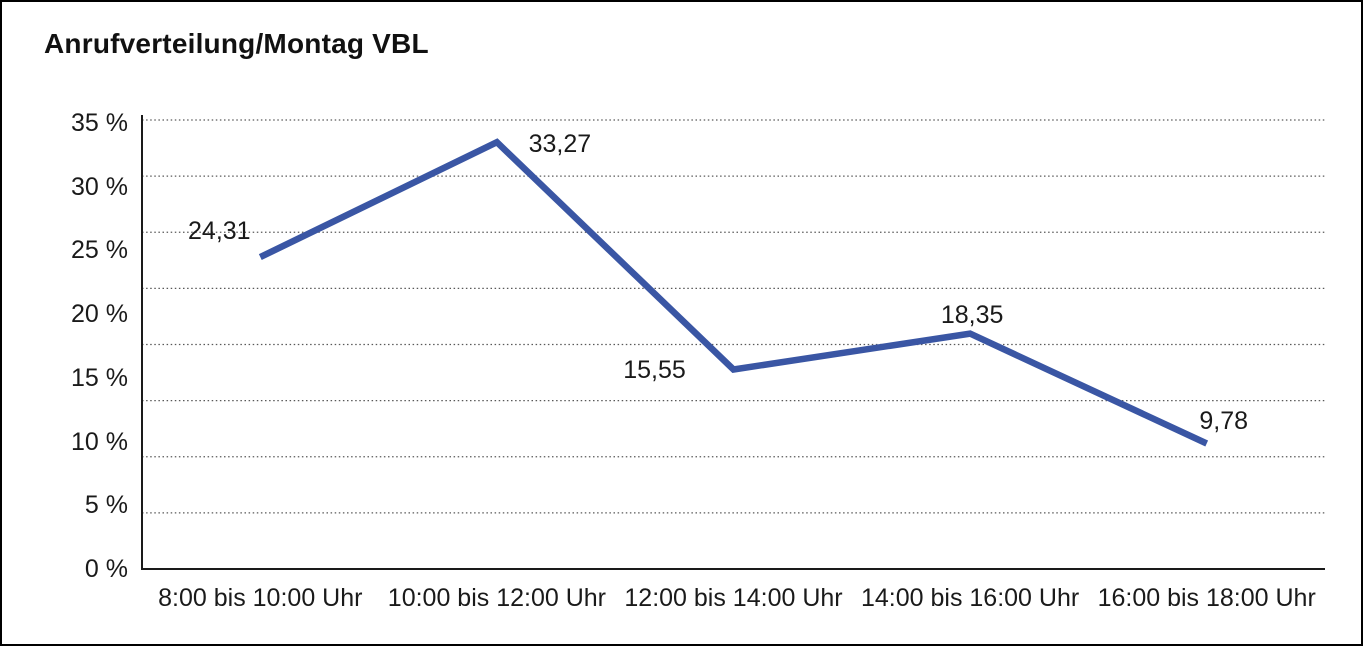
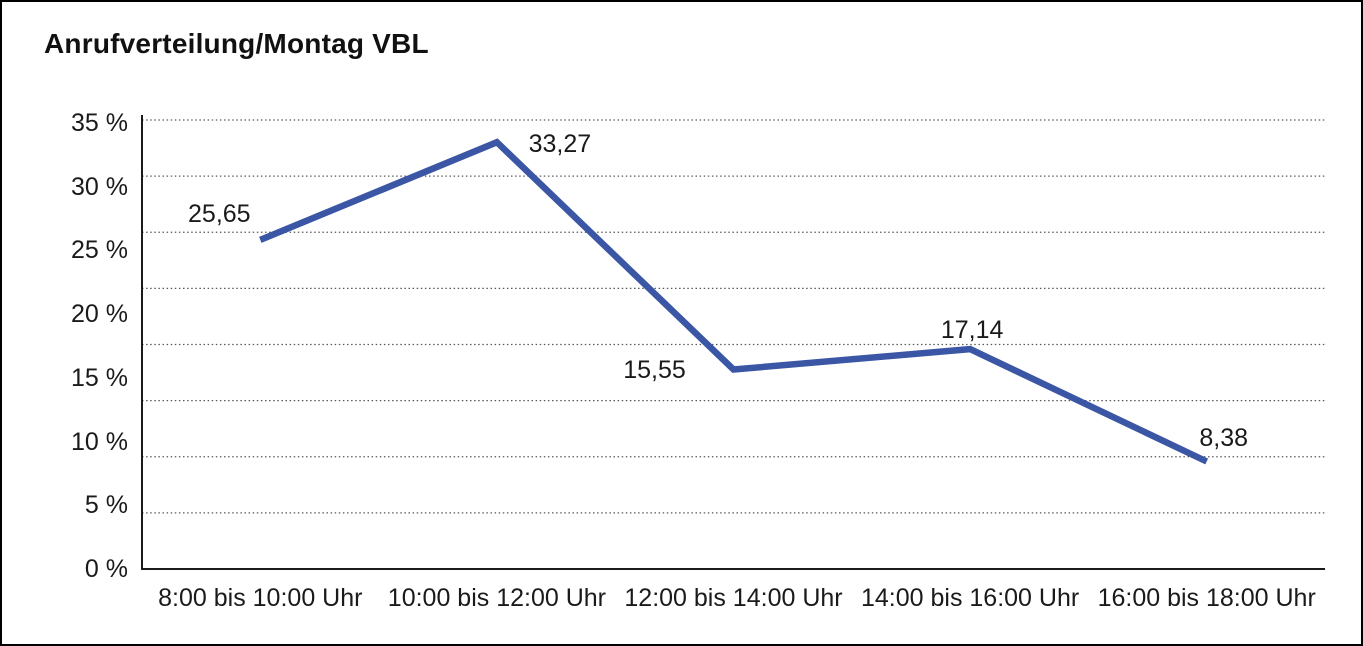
8:00 bis 10:00 Uhr: 24,31 -> 25,65
14:00 bis 16:00 Uhr: 18,35 -> 17,14
16:00 bis 18:00 Uhr: 9,78 -> 8,38
